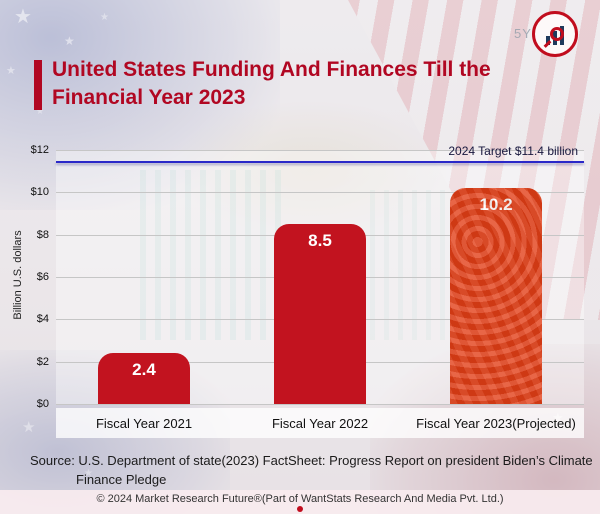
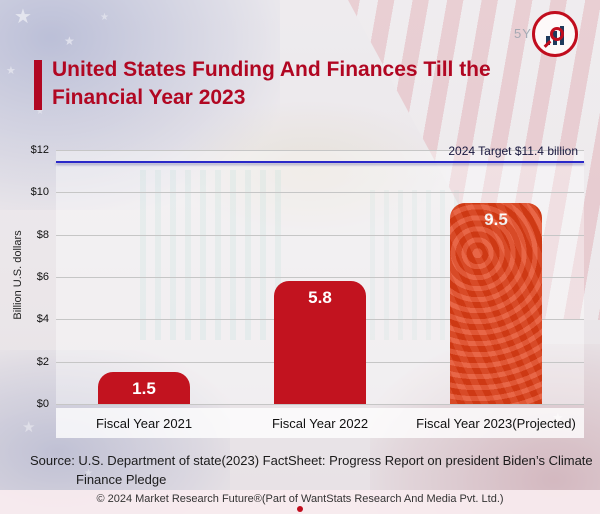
Fiscal Year 2021: 2.4 -> 1.5
Fiscal Year 2022: 8.5 -> 5.8
Fiscal Year 2023(Projected): 10.2 -> 9.5
